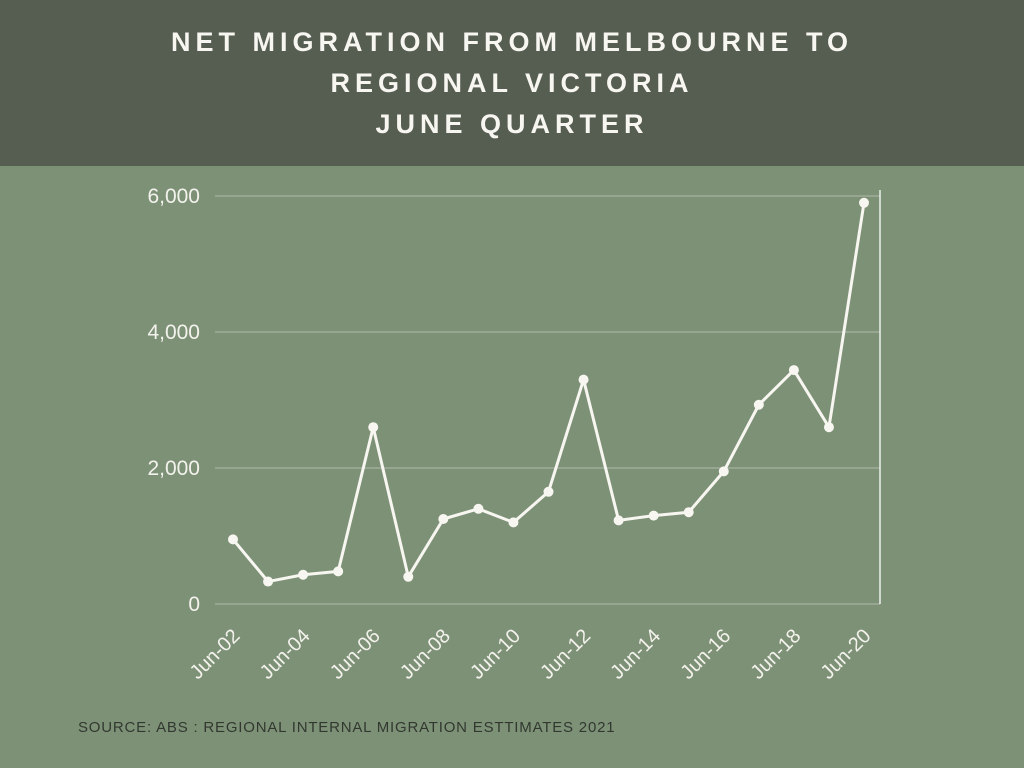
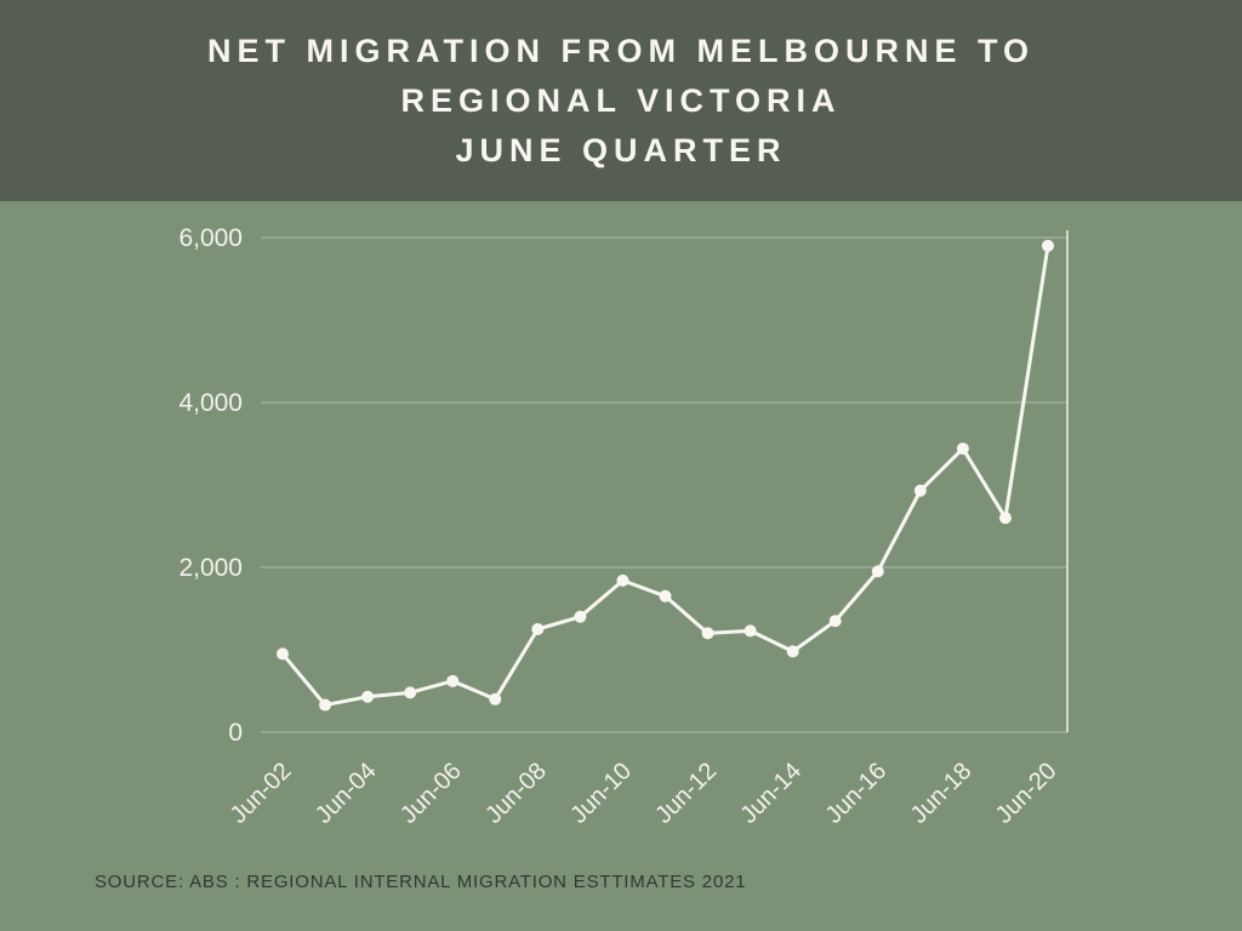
Jun-06: 2600 -> 600
Jun-10: 1200 -> 1800
Jun-12: 3300 -> 1200
Jun-14: 1300 -> 1000
